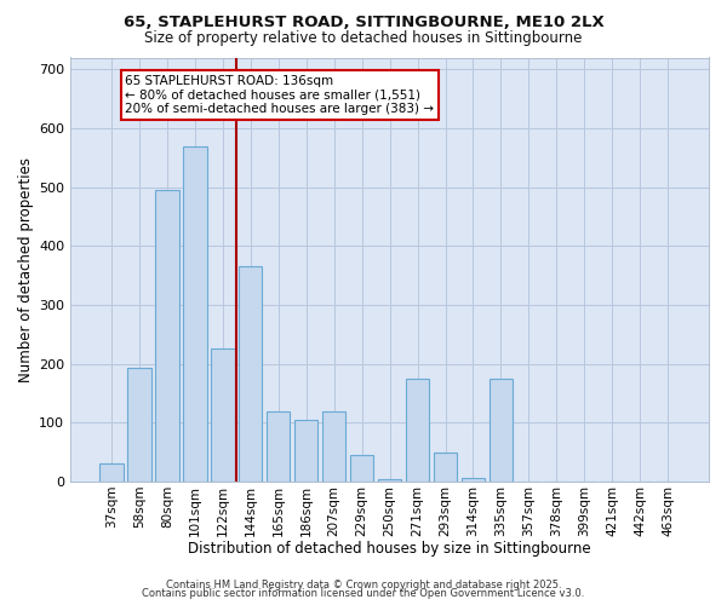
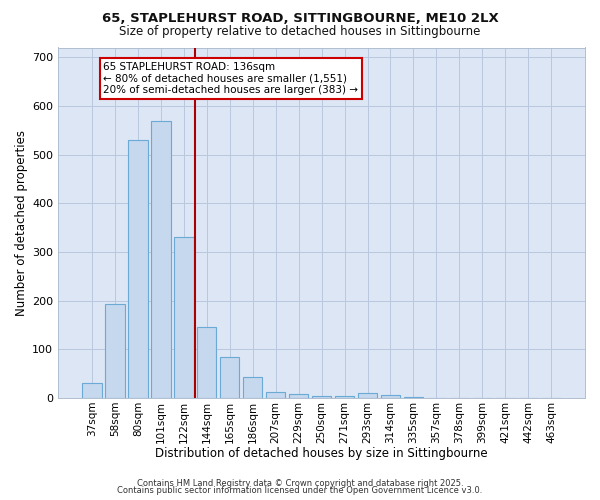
80sqm: 495 -> 530
122sqm: 225 -> 330
144sqm: 365 -> 145
165sqm: 120 -> 85
186sqm: 105 -> 42
207sqm: 120 -> 12
229sqm: 45 -> 8
271sqm: 175 -> 3
293sqm: 50 -> 10
335sqm: 175 -> 2
